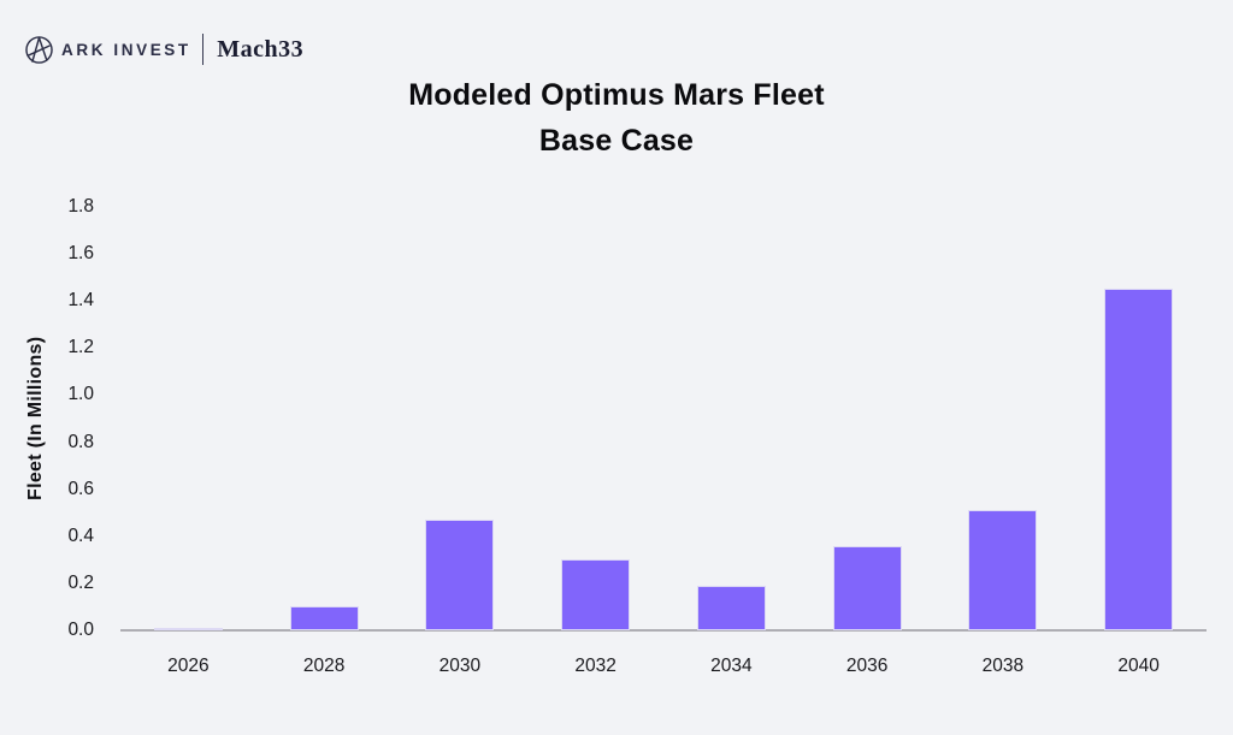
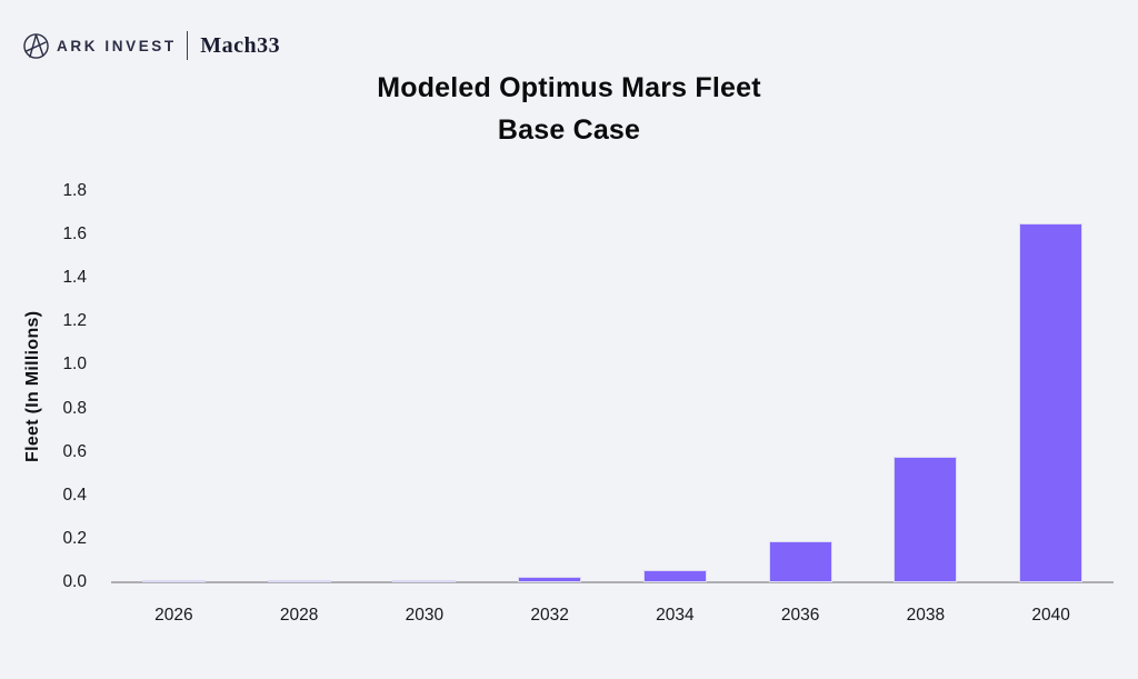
2028: 0.10 -> 0.01
2030: 0.47 -> 0.01
2032: 0.30 -> 0.03
2034: 0.19 -> 0.06
2036: 0.36 -> 0.19
2038: 0.51 -> 0.58
2040: 1.45 -> 1.65
